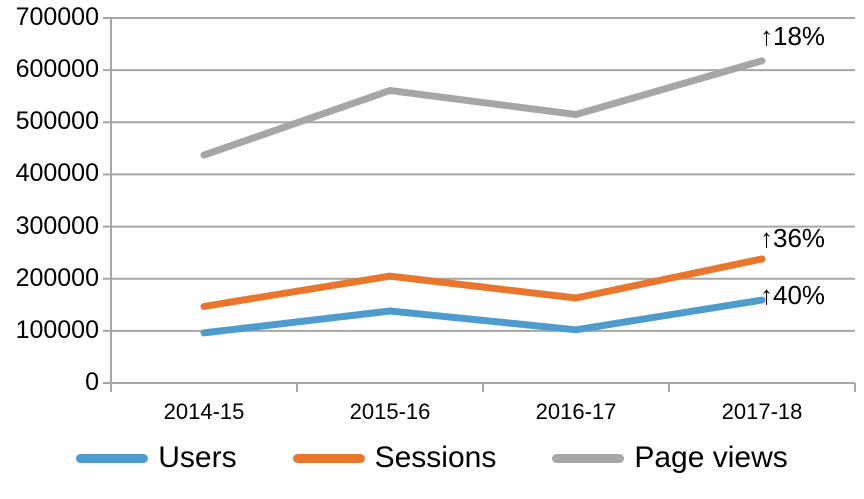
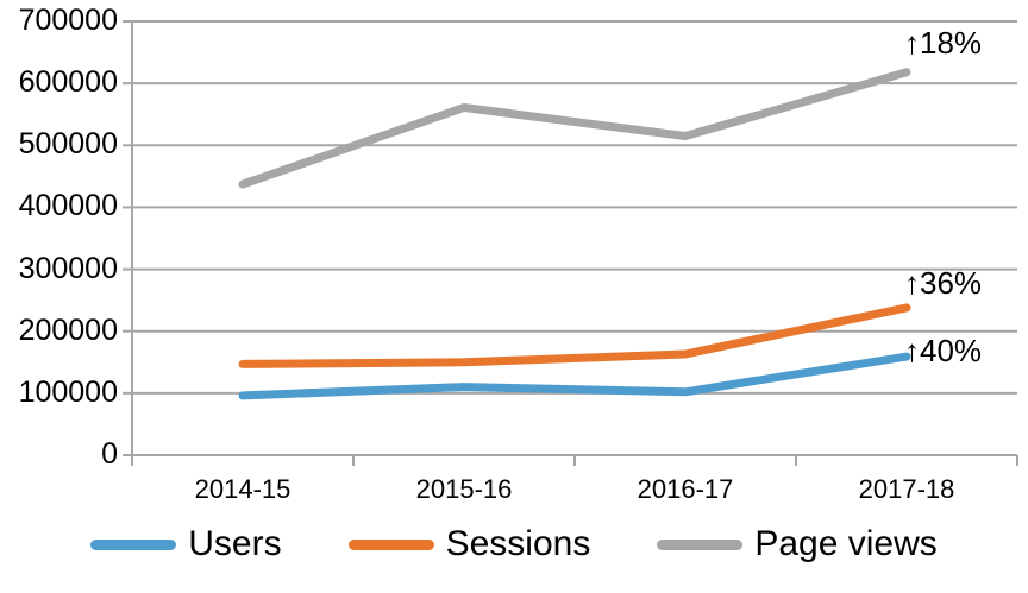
Users/2015-16: 140000 -> 110000
Sessions/2015-16: 200000 -> 150000
